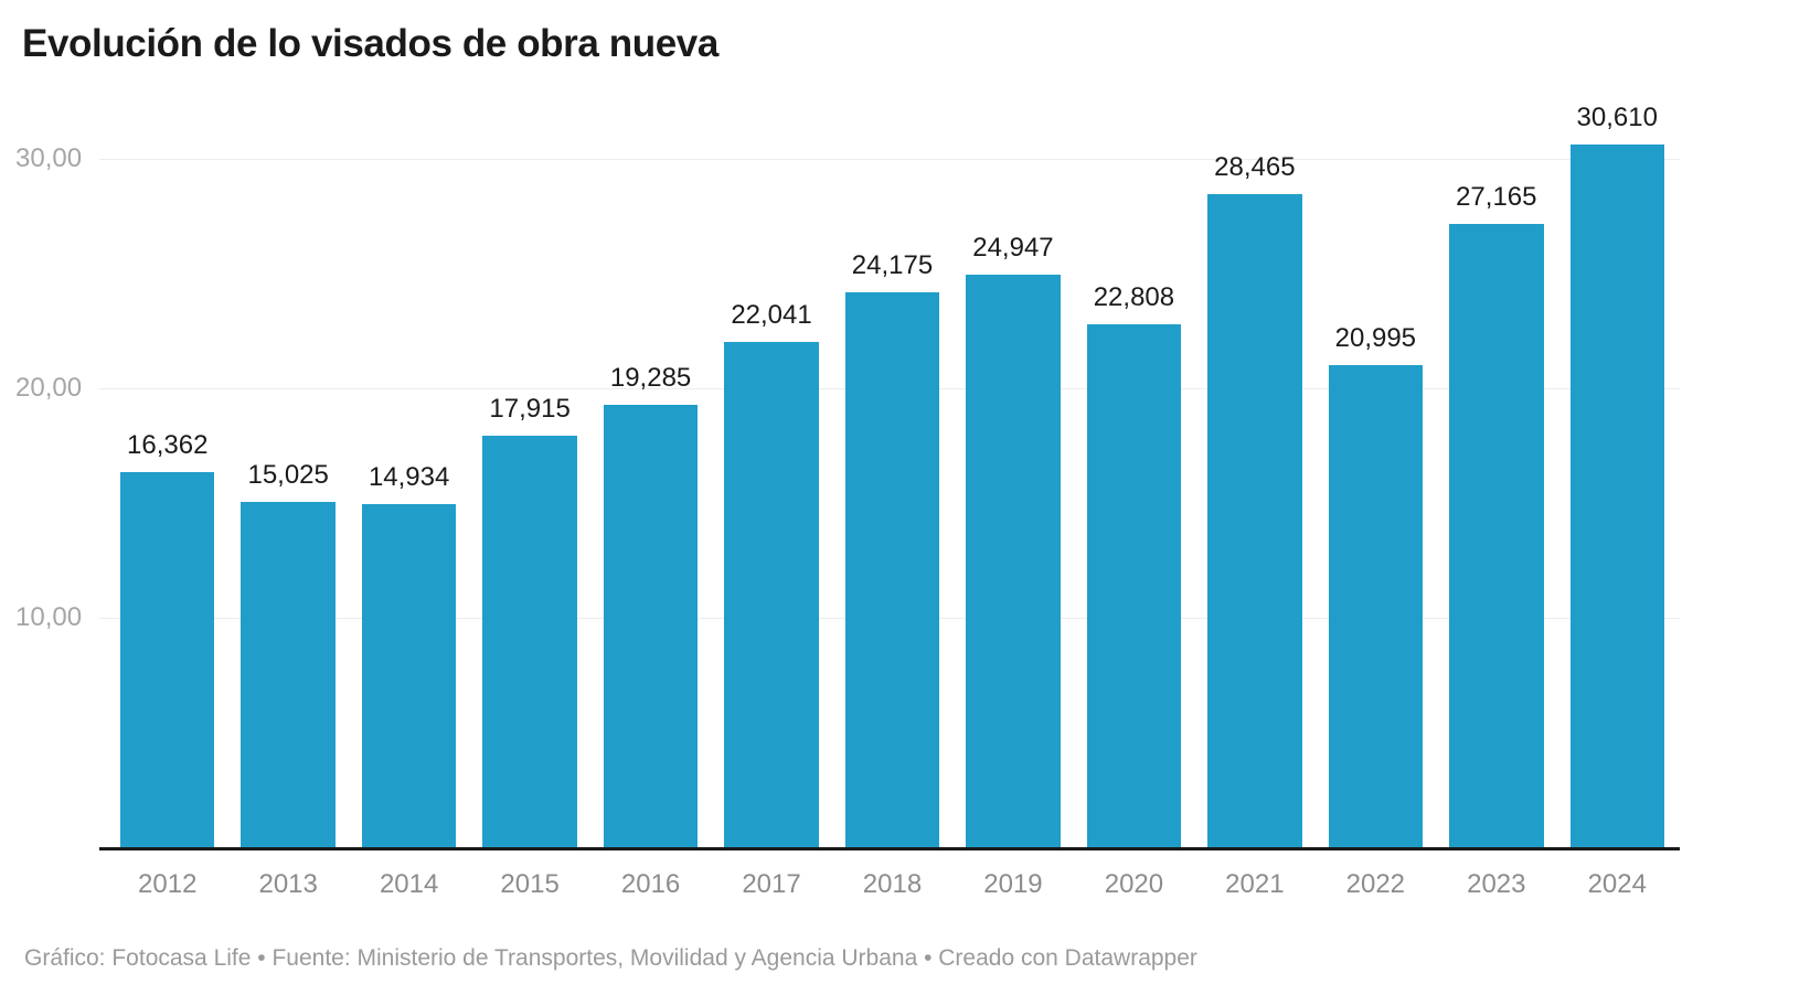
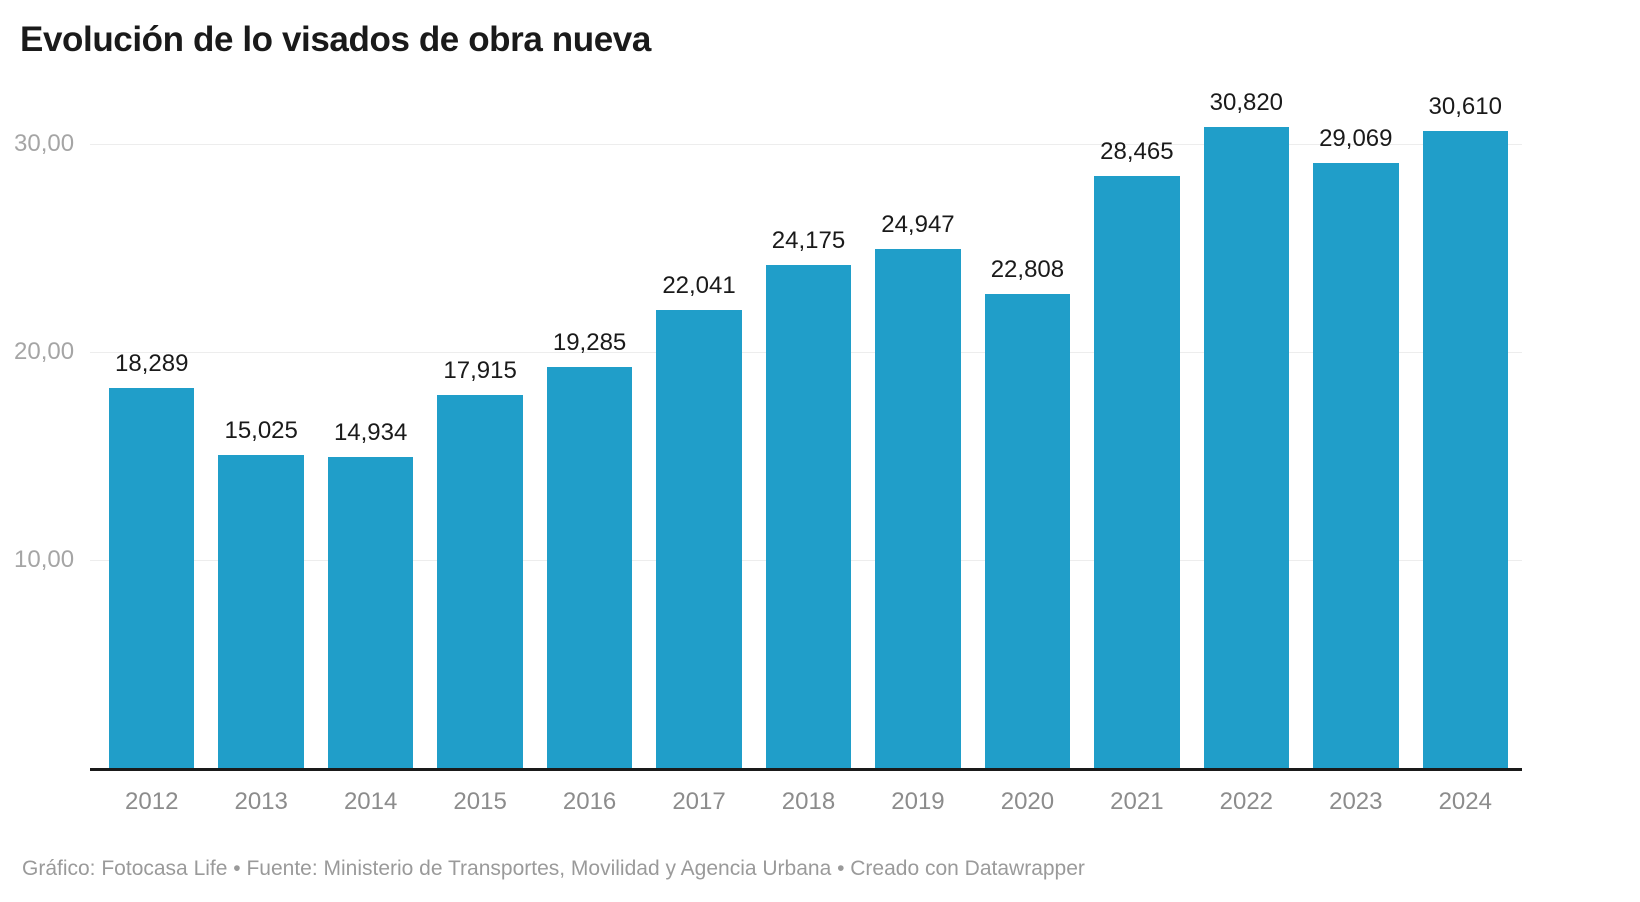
2012: 16,362 -> 18,289
2022: 20,995 -> 30,820
2023: 27,165 -> 29,069
